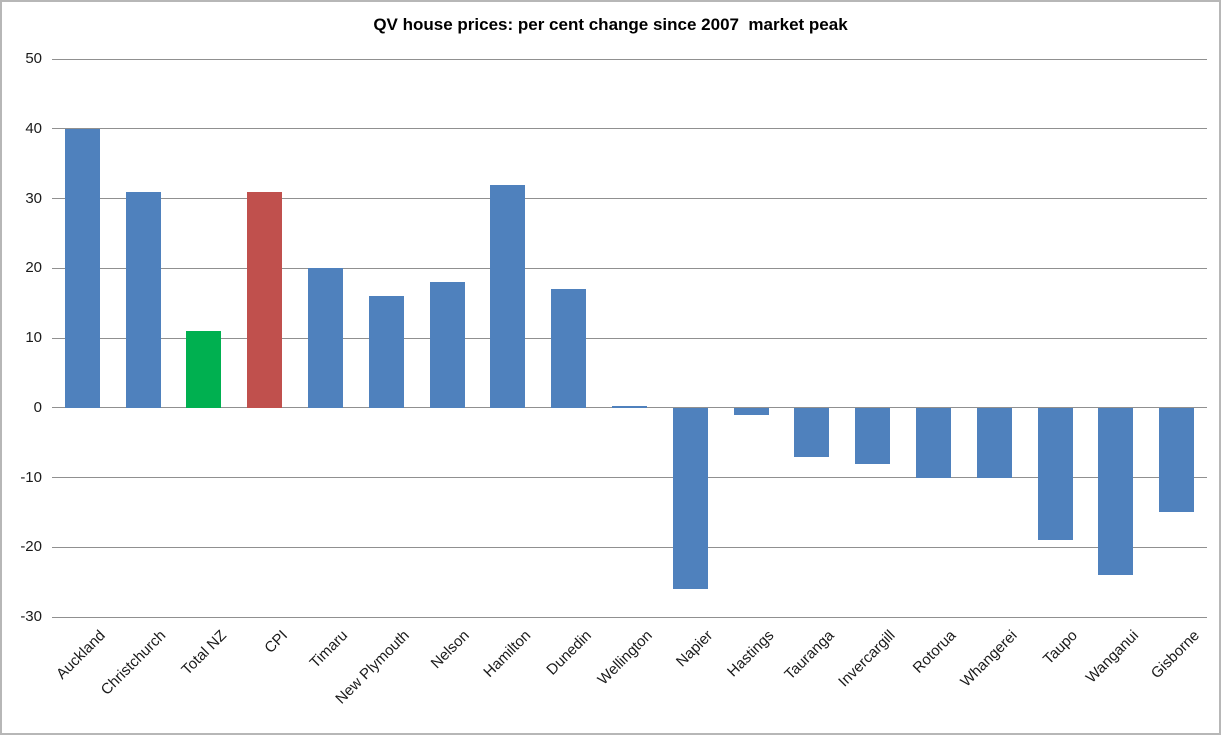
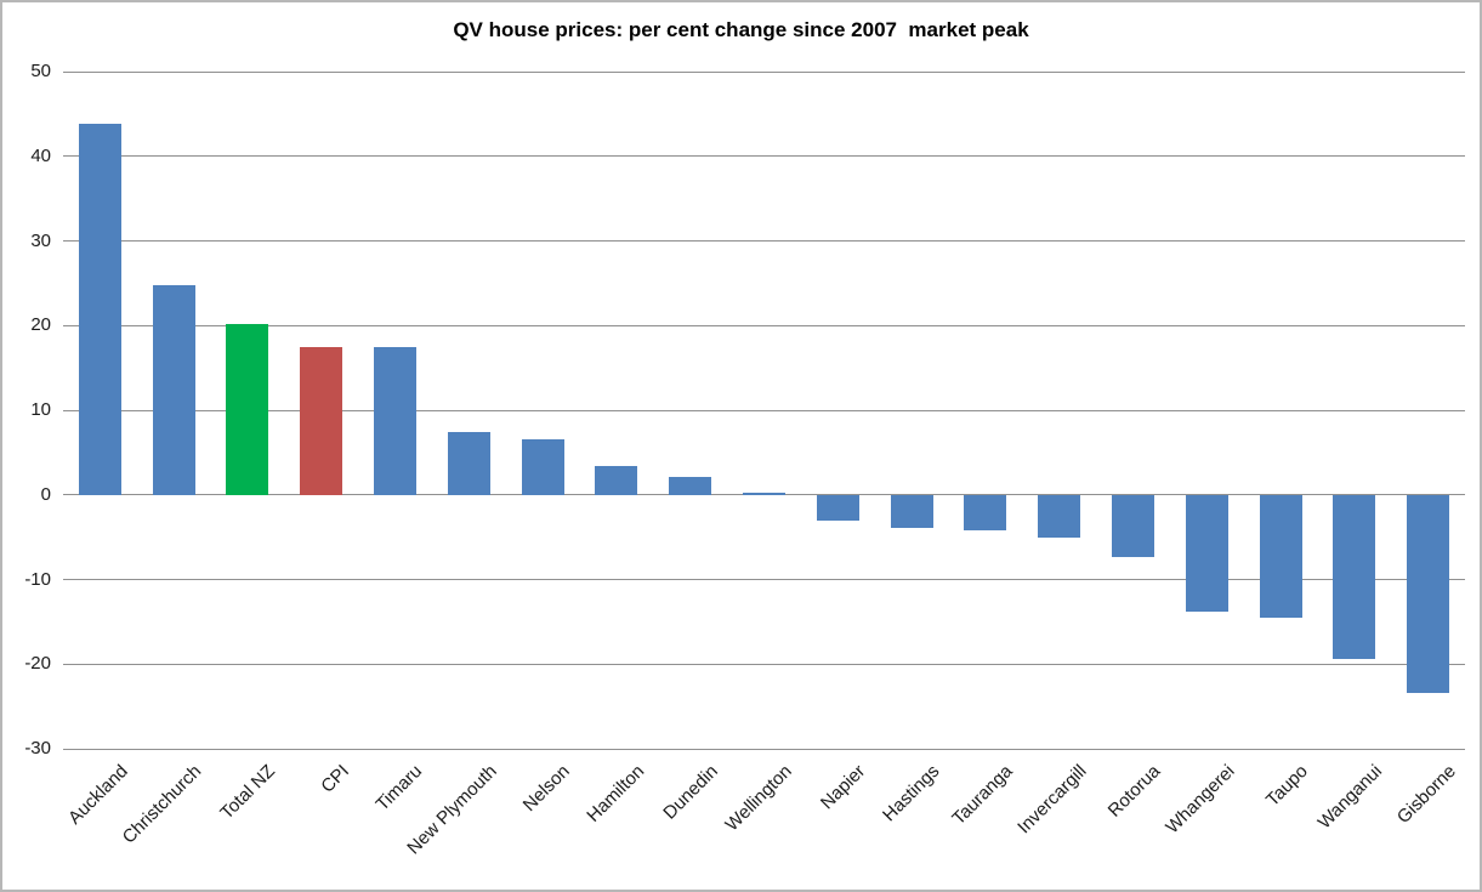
Auckland: 40 -> 44
Christchurch: 31 -> 25
Total NZ: 11 -> 20
CPI: 31 -> 17
Timaru: 20 -> 17
New Plymouth: 16 -> 7
Nelson: 18 -> 7
Hamilton: 32 -> 3
Dunedin: 17 -> 2
Napier: -26 -> -3
Hastings: -1 -> -4
Tauranga: -7 -> -4
Invercargill: -8 -> -5
Rotorua: -10 -> -7
Whangerei: -10 -> -14
Taupo: -19 -> -14
Wanganui: -24 -> -19
Gisborne: -15 -> -23
